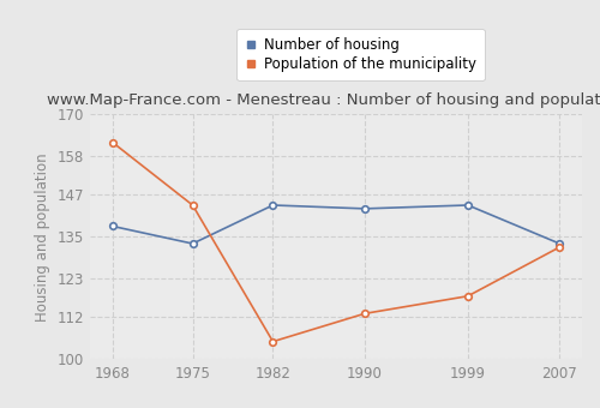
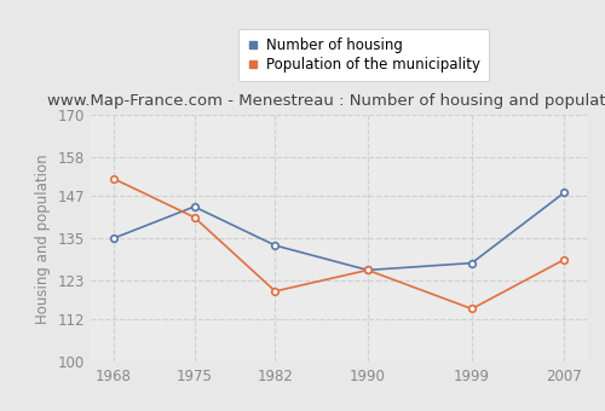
Number of housing/1968: 138 -> 135
Population of the municipality/1968: 162 -> 152
Number of housing/1975: 133 -> 144
Population of the municipality/1975: 144 -> 141
Number of housing/1982: 144 -> 133
Population of the municipality/1982: 105 -> 120
Number of housing/1990: 143 -> 126
Population of the municipality/1990: 113 -> 126
Number of housing/1999: 144 -> 128
Population of the municipality/1999: 118 -> 115
Number of housing/2007: 133 -> 148
Population of the municipality/2007: 132 -> 129
